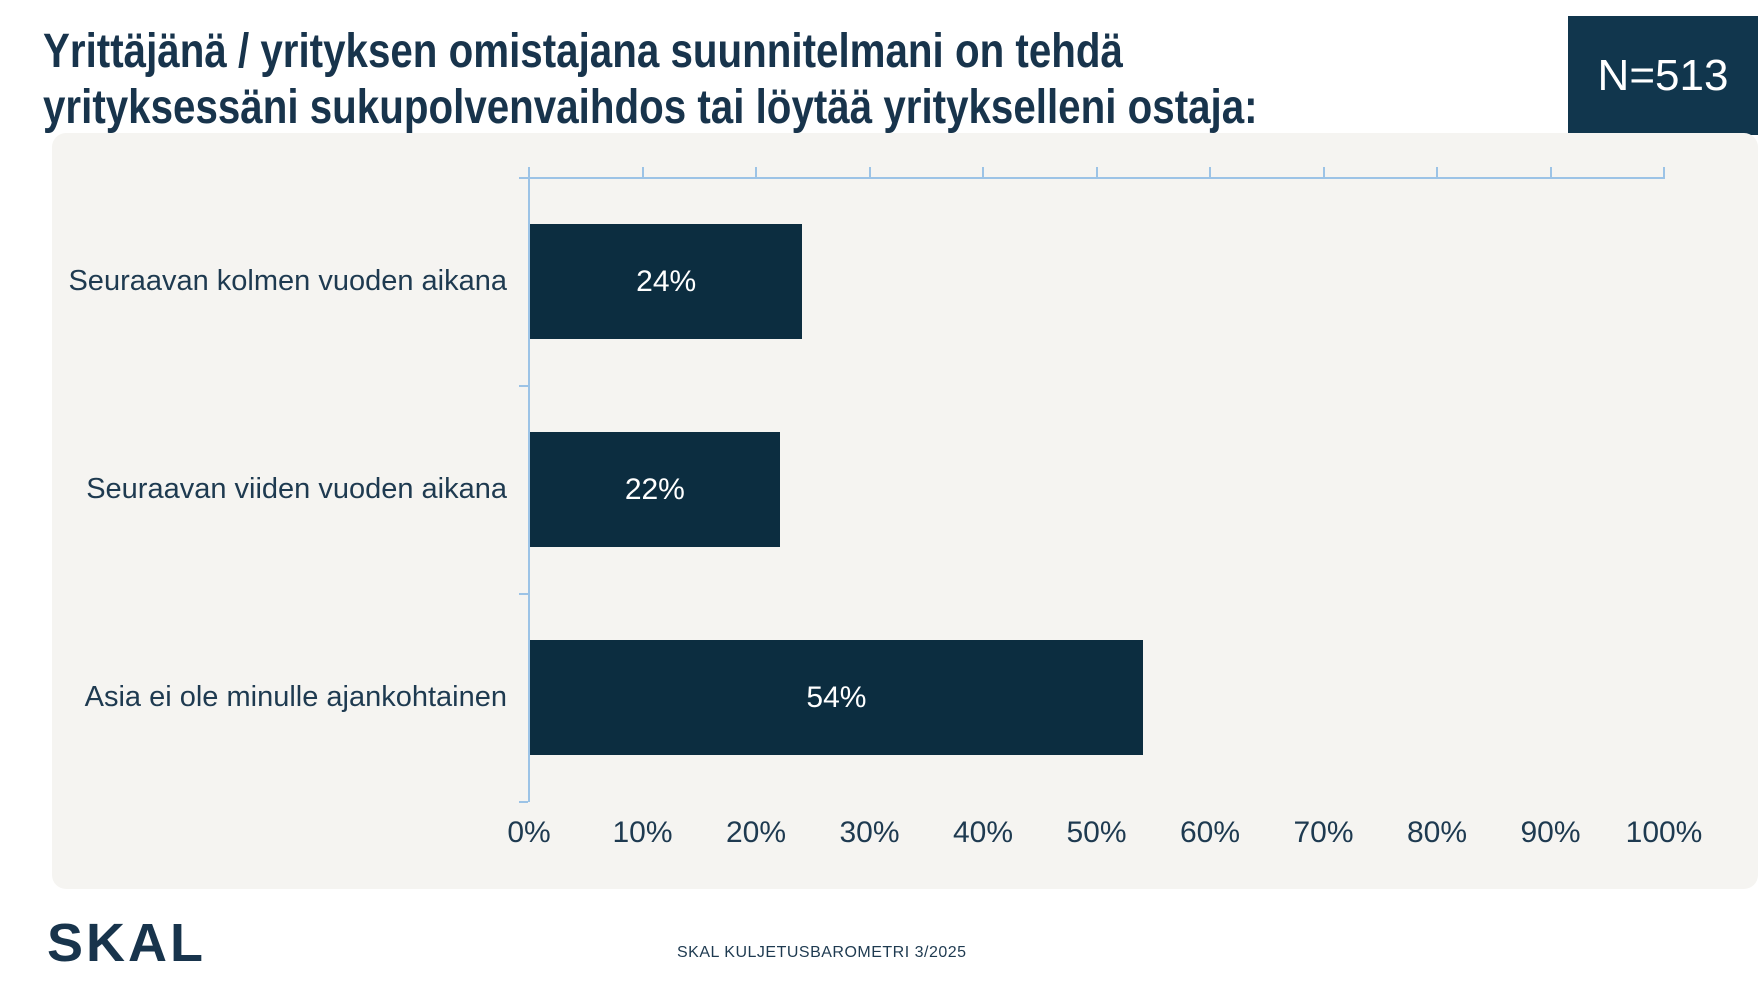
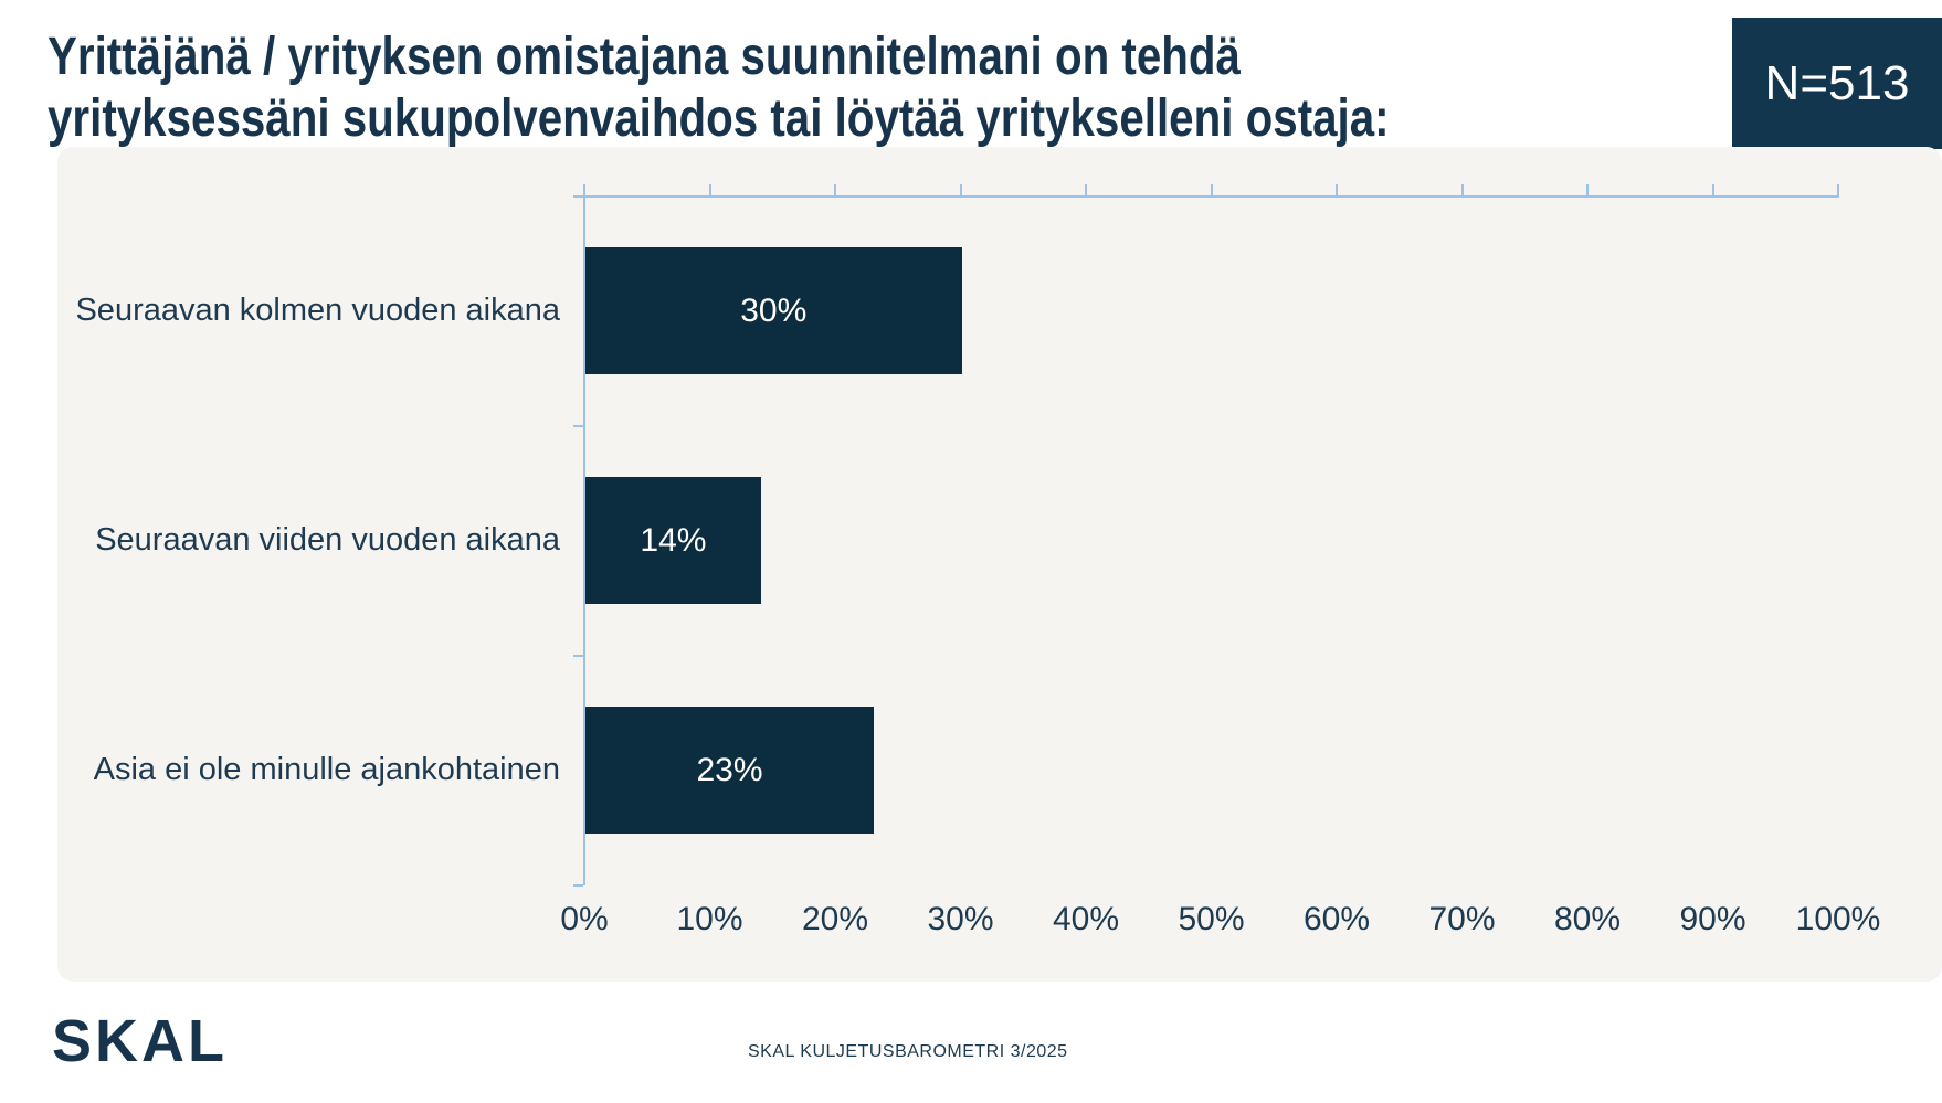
Seuraavan kolmen vuoden aikana: 24% -> 30%
Seuraavan viiden vuoden aikana: 22% -> 14%
Asia ei ole minulle ajankohtainen: 54% -> 23%
